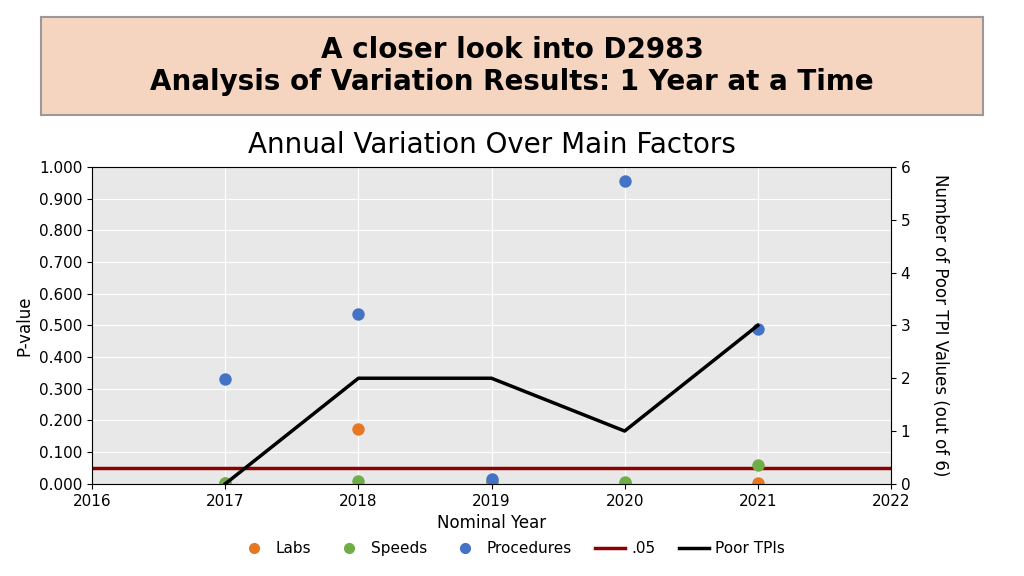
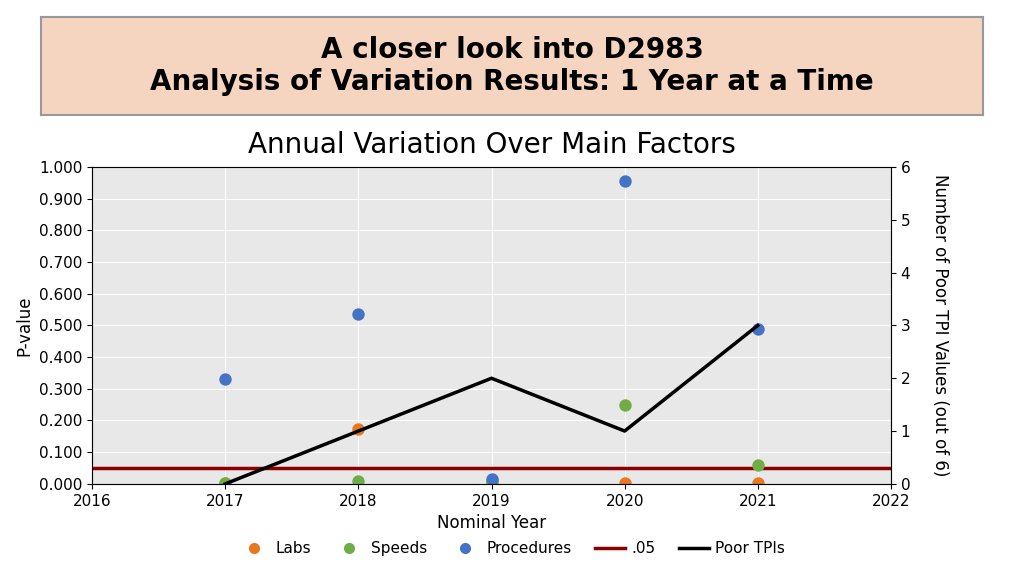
Poor TPIs/2018: 2 -> 1
Speeds/2020: 0.007 -> 0.250
